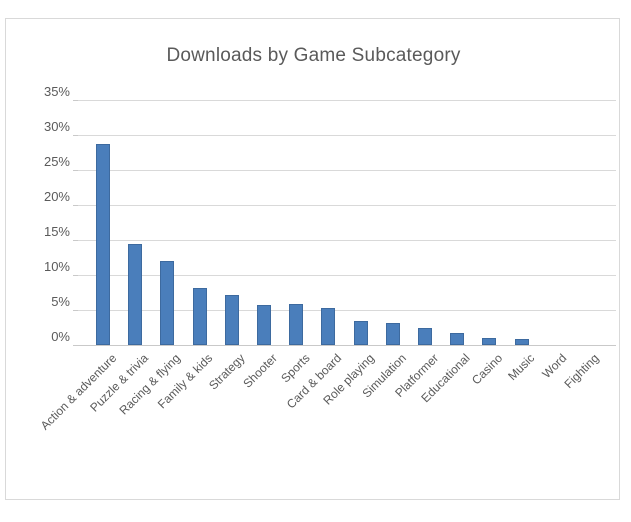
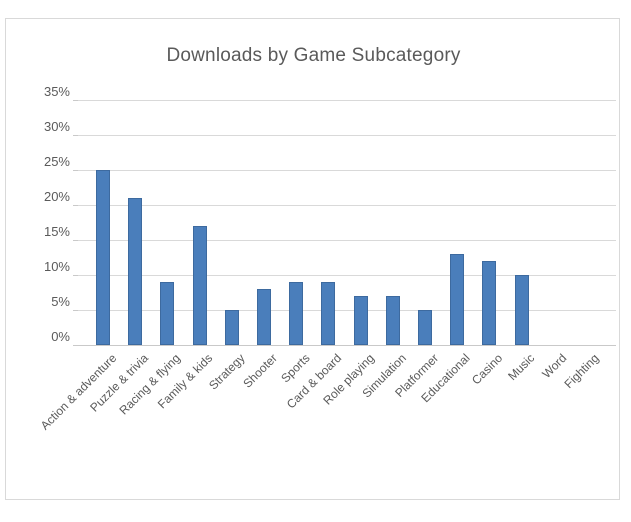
Action & adventure: 29% -> 25%
Puzzle & trivia: 14% -> 21%
Racing & flying: 12% -> 9%
Family & kids: 8% -> 17%
Strategy: 7% -> 5%
Shooter: 6% -> 8%
Sports: 6% -> 9%
Card & board: 5% -> 9%
Role playing: 4% -> 7%
Simulation: 3% -> 7%
Platformer: 2% -> 5%
Educational: 2% -> 13%
Casino: 1% -> 12%
Music: 1% -> 10%
